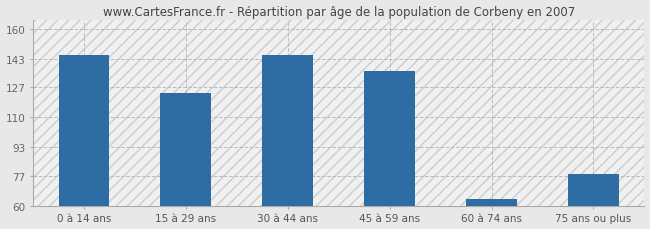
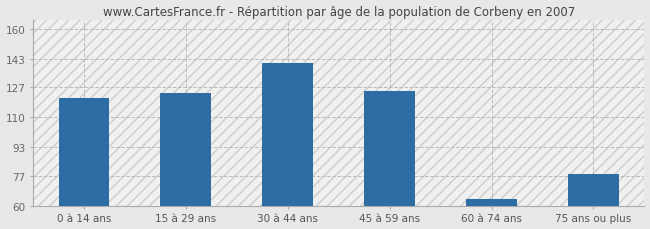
0 à 14 ans: 145 -> 121
30 à 44 ans: 145 -> 141
45 à 59 ans: 136 -> 125
